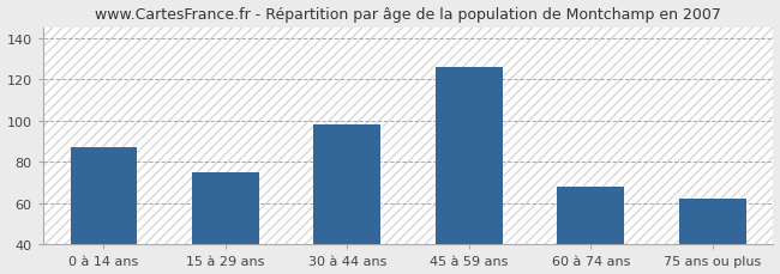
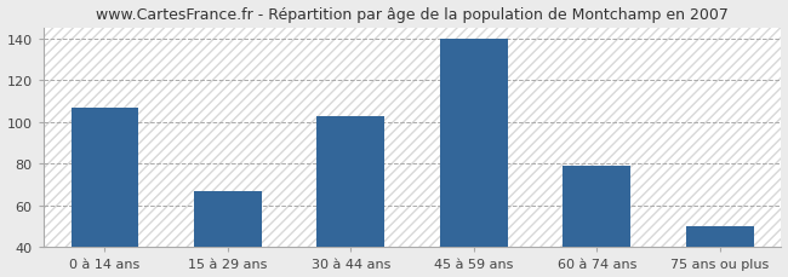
0 à 14 ans: 87 -> 107
15 à 29 ans: 75 -> 67
30 à 44 ans: 98 -> 103
45 à 59 ans: 126 -> 140
60 à 74 ans: 68 -> 79
75 ans ou plus: 62 -> 50
